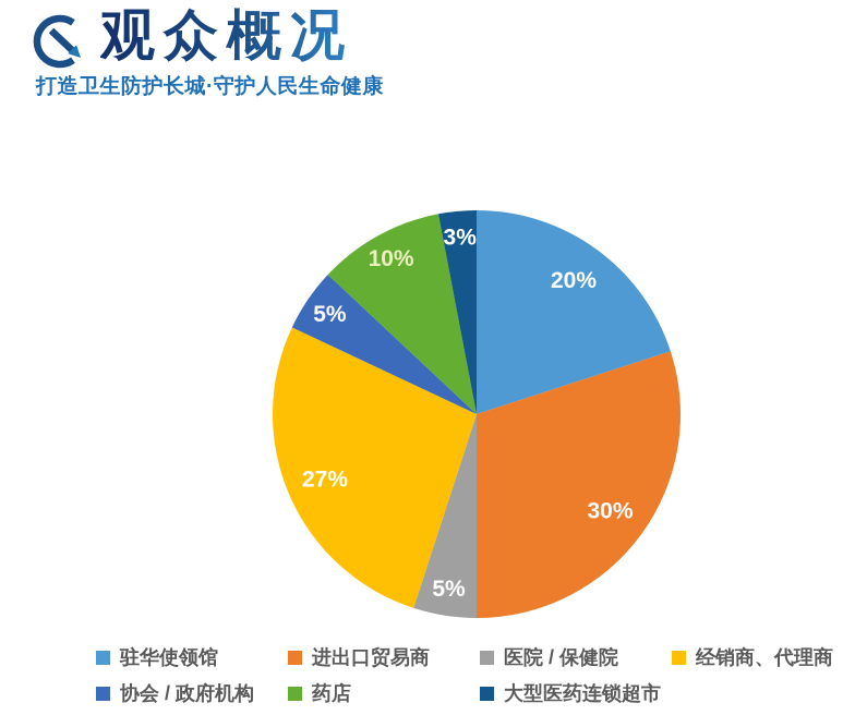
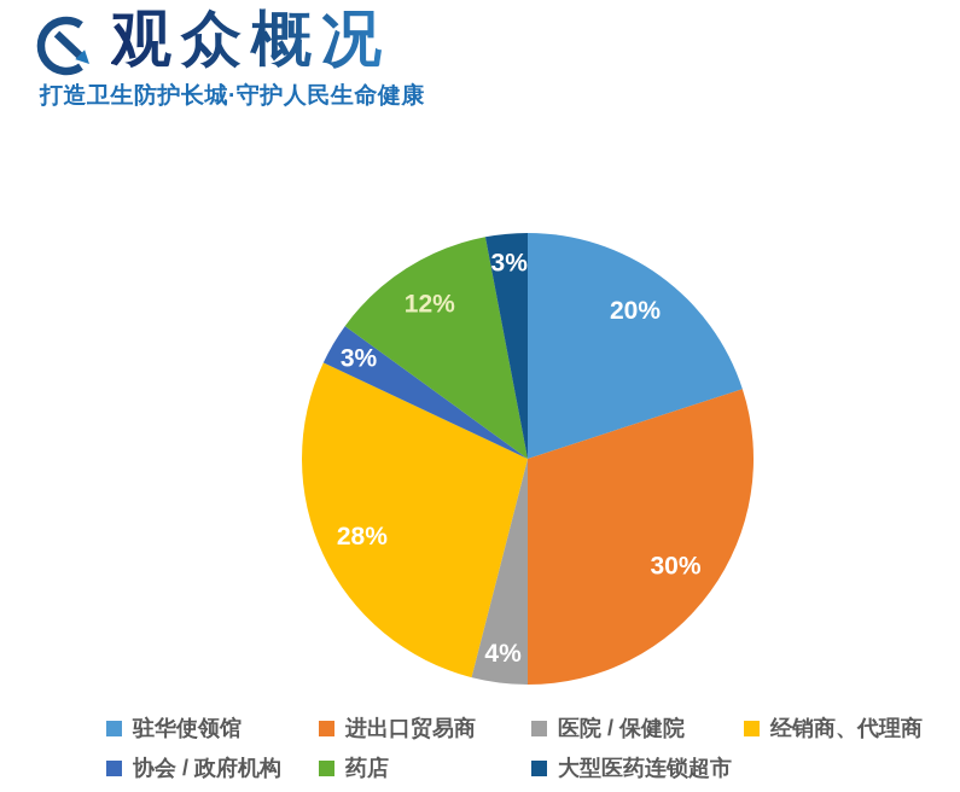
医院 / 保健院: 5% -> 4%
经销商、代理商: 27% -> 28%
协会 / 政府机构: 5% -> 3%
药店: 10% -> 12%
